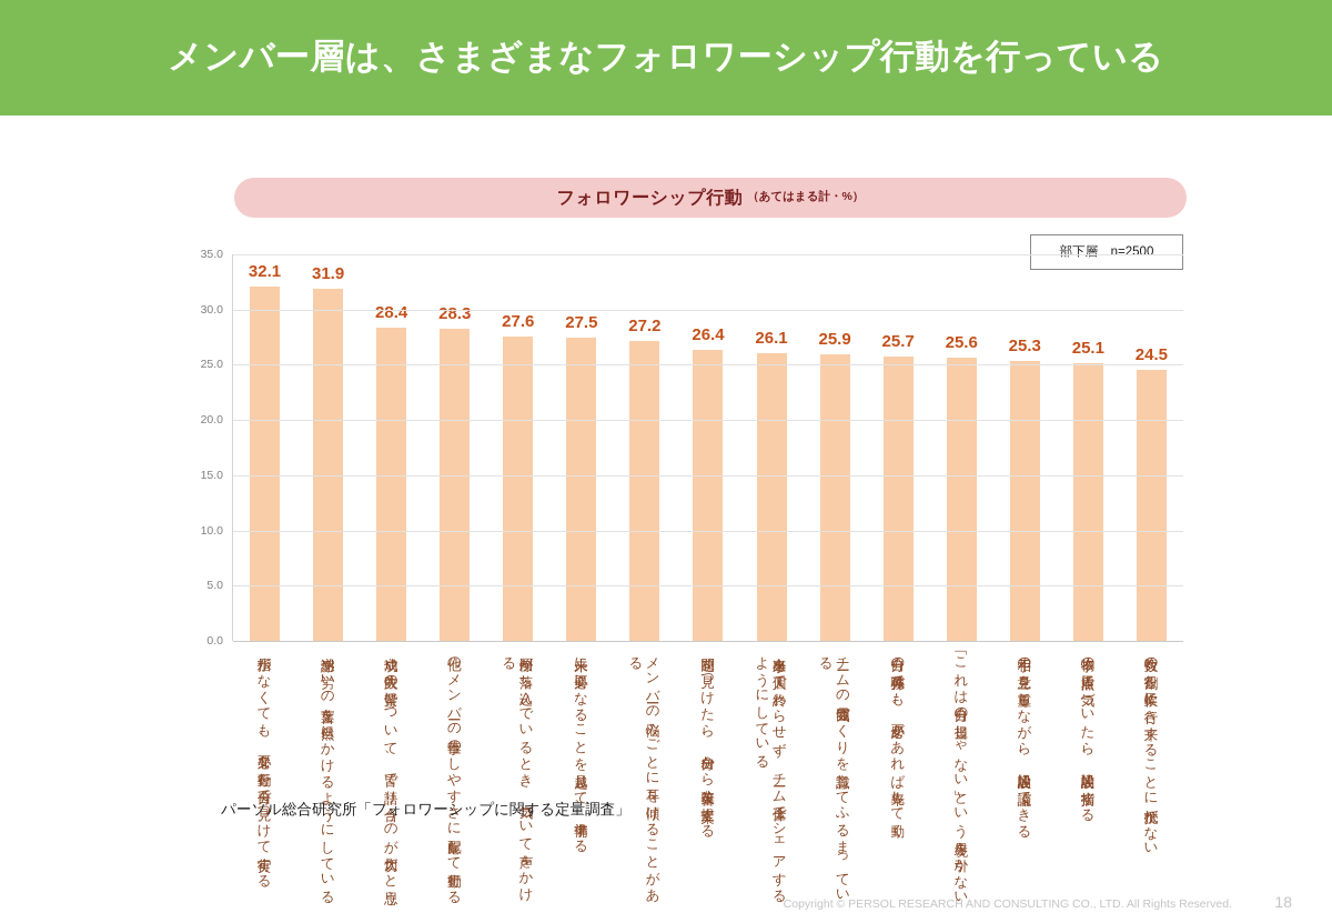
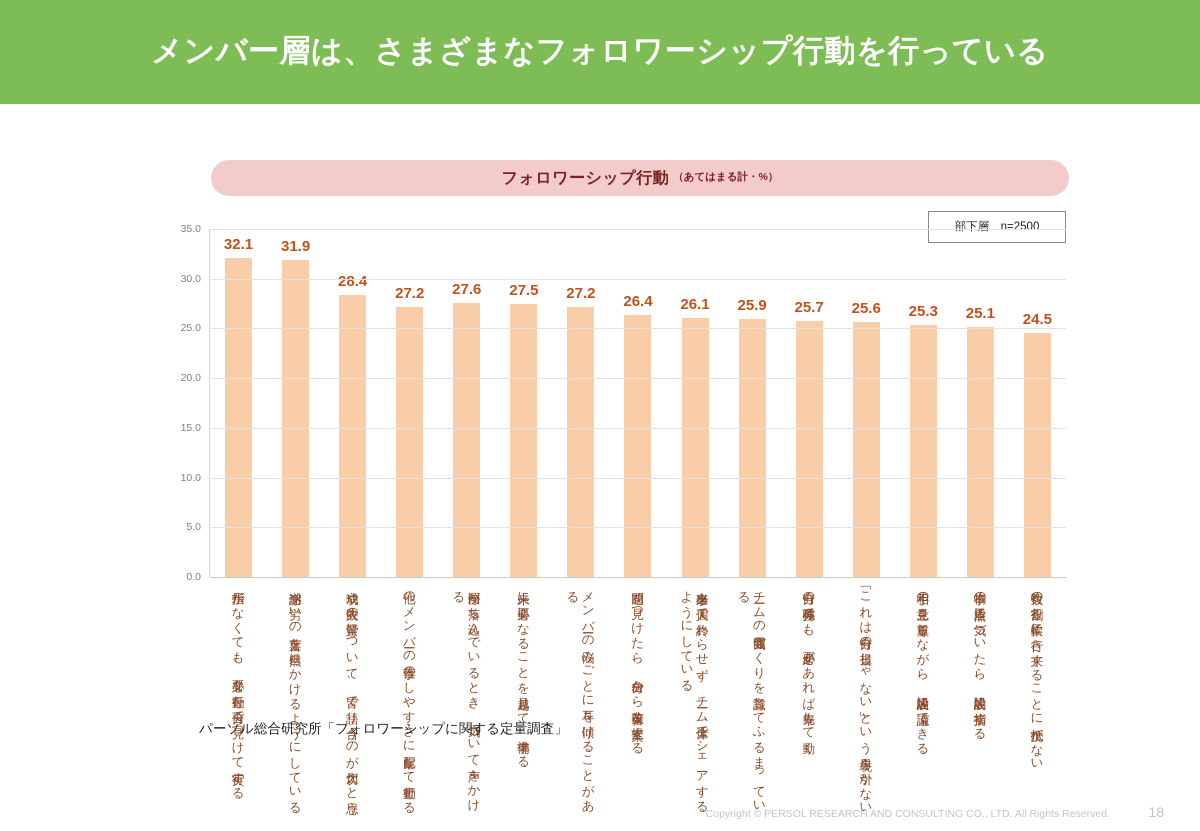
他のメンバーの仕事のしやすさに配慮して行動する: 28.3 -> 27.2
